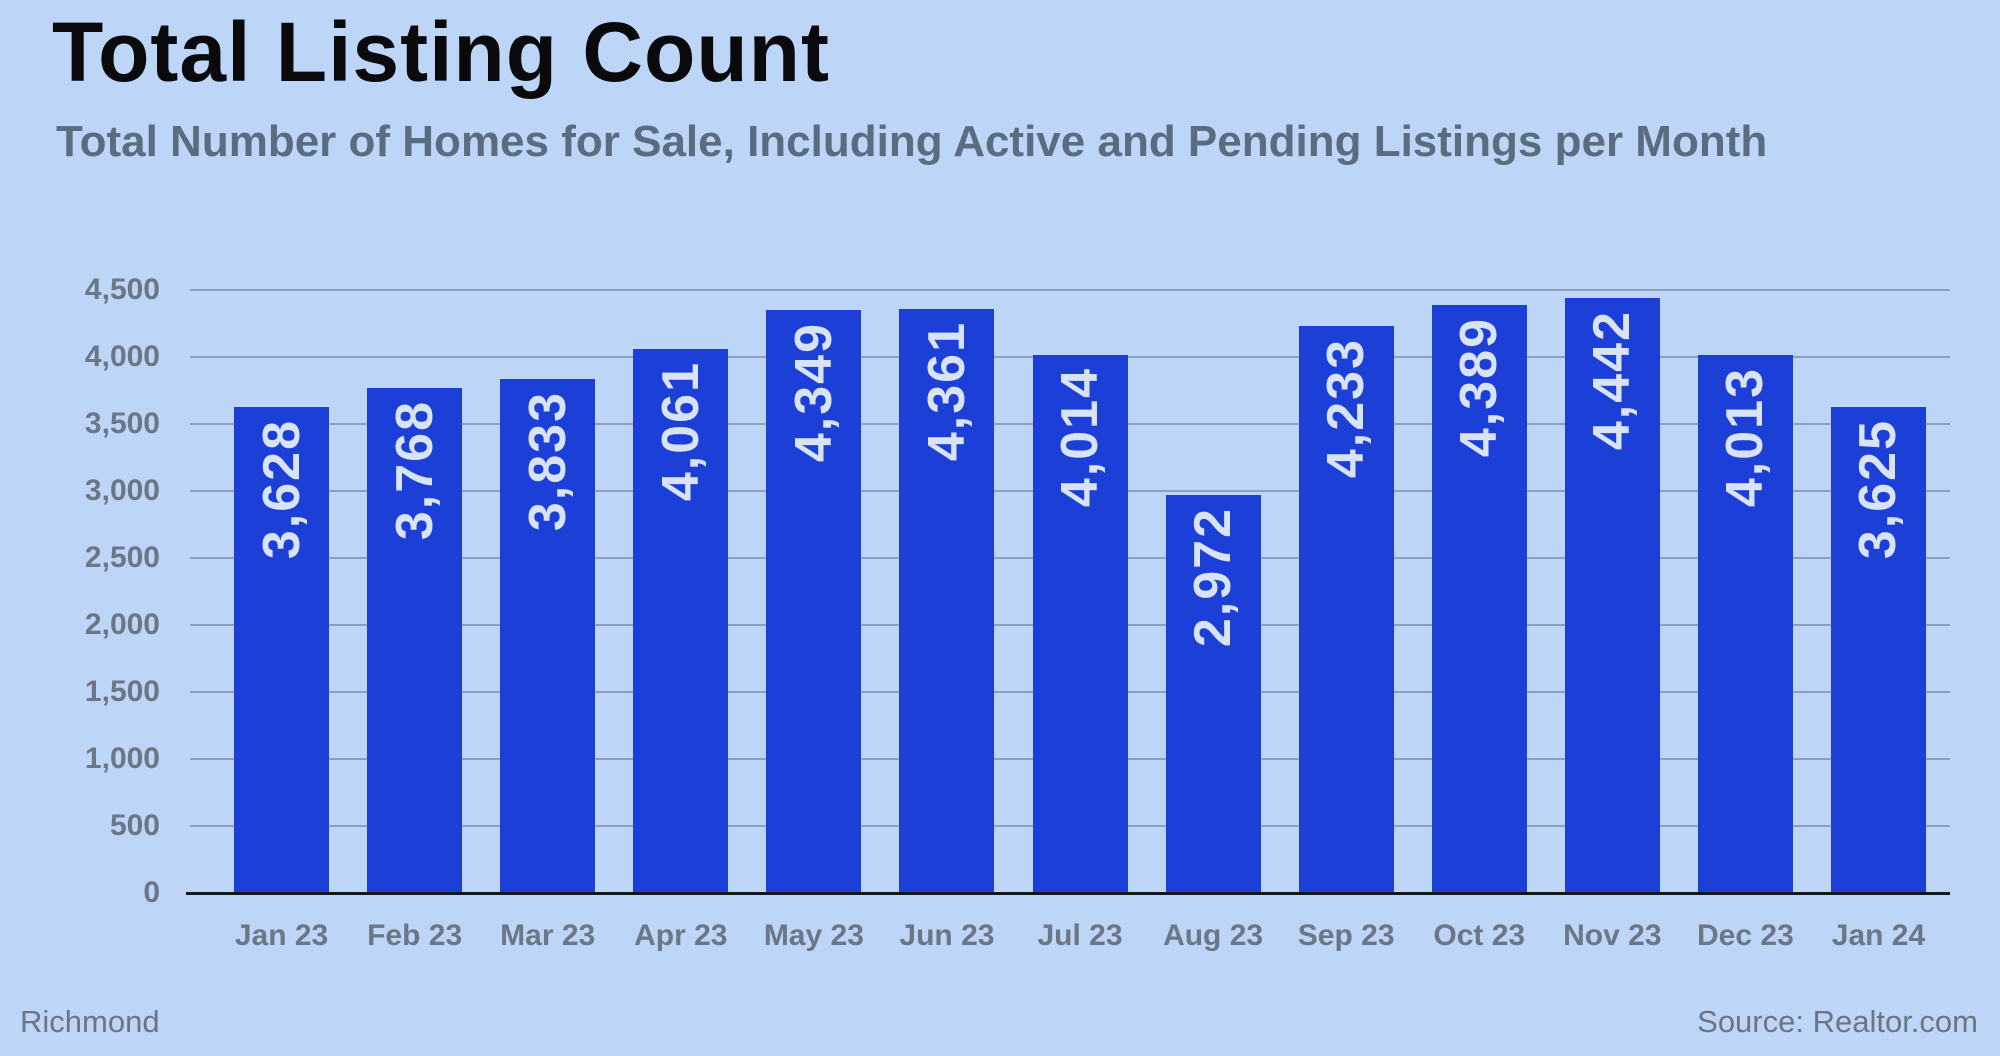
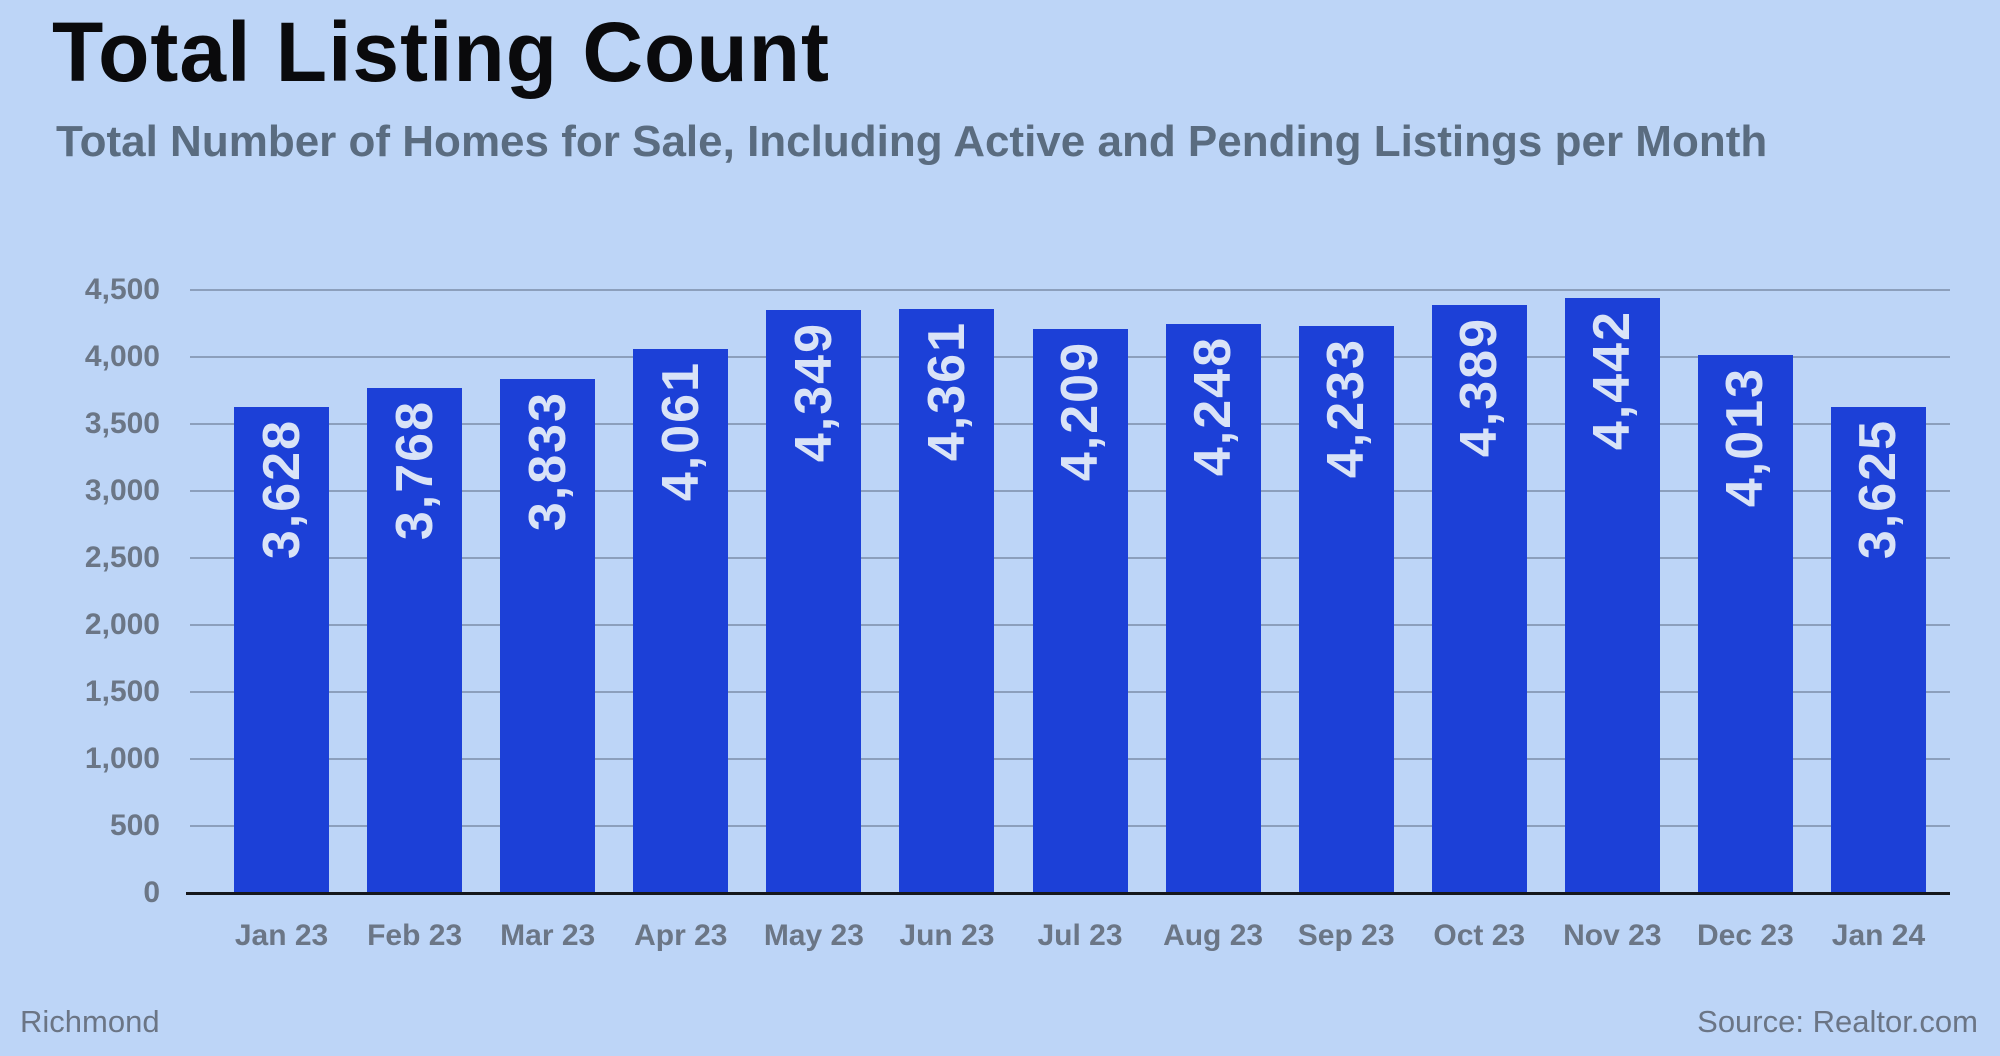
Jul 23: 4,014 -> 4,209
Aug 23: 2,972 -> 4,248
